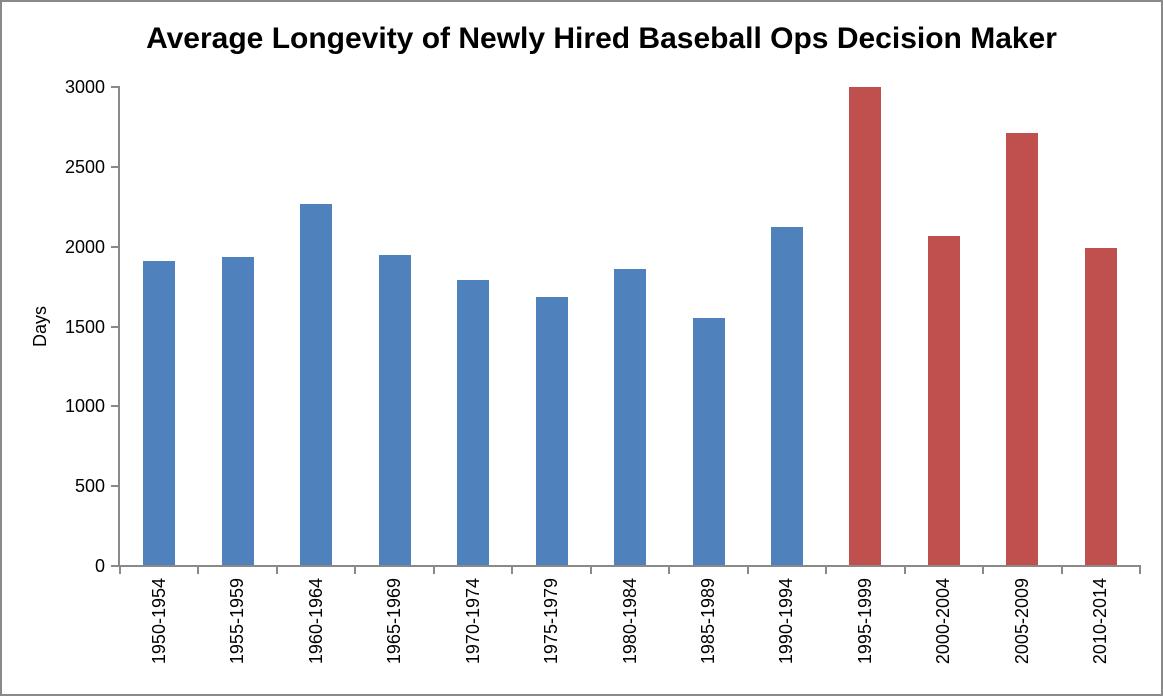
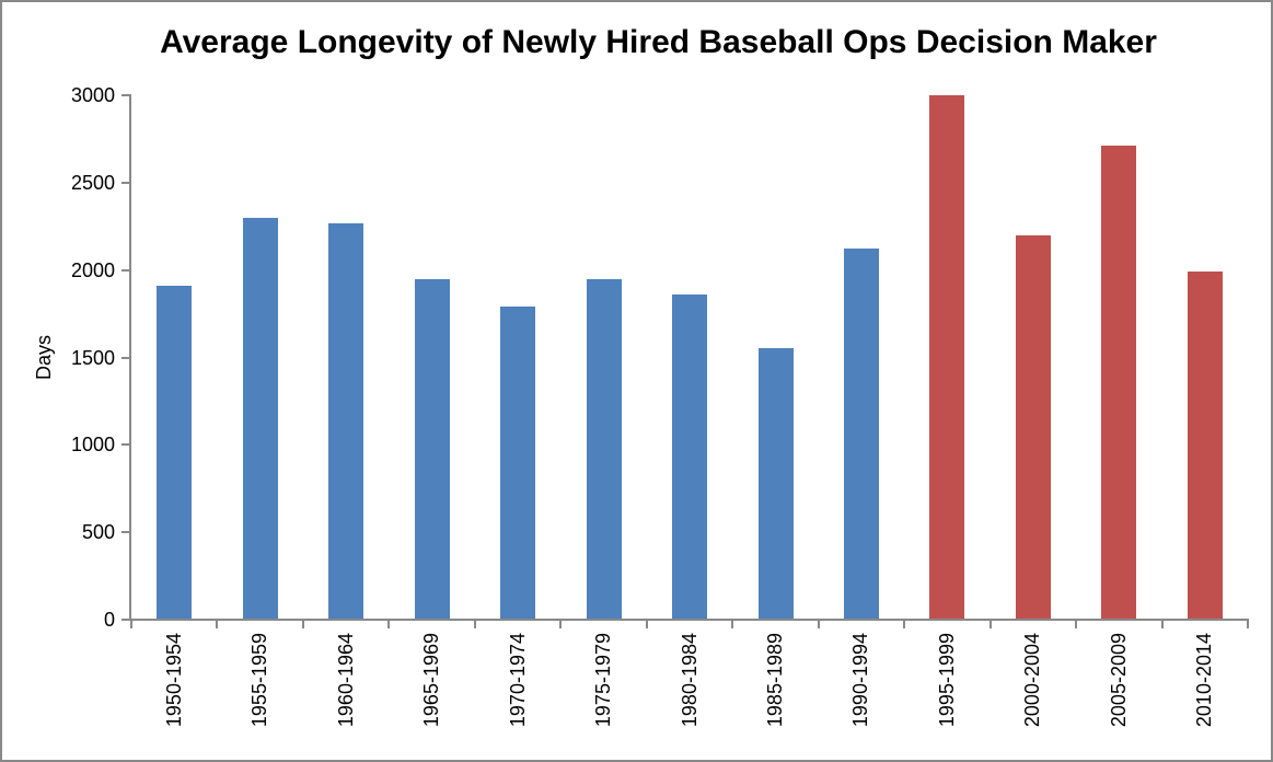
1955-1959: 1930 -> 2300
1975-1979: 1680 -> 1940
2000-2004: 2060 -> 2200
